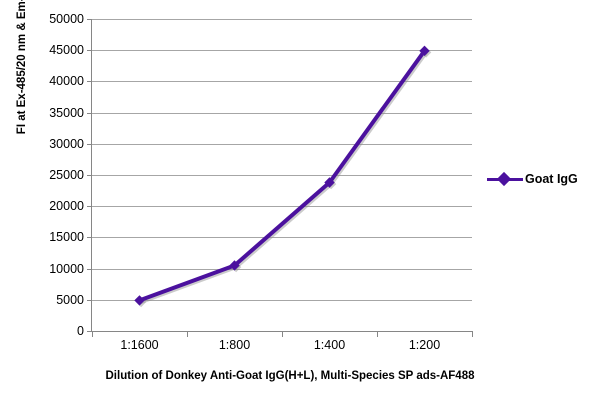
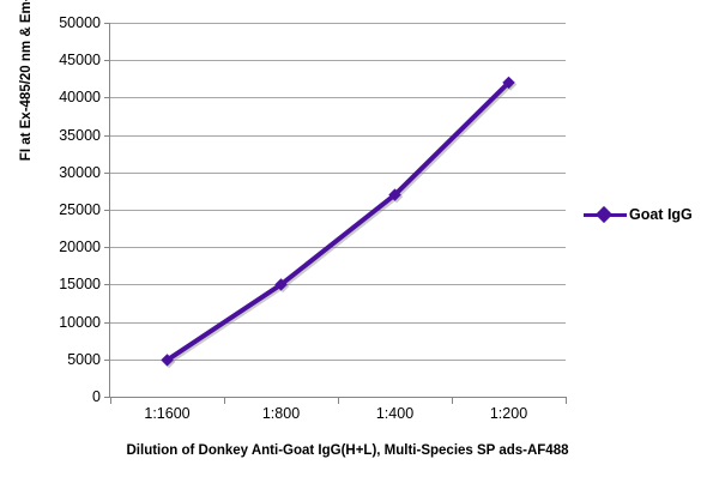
1:800: 10000 -> 15000
1:400: 24000 -> 27000
1:200: 45000 -> 42000
